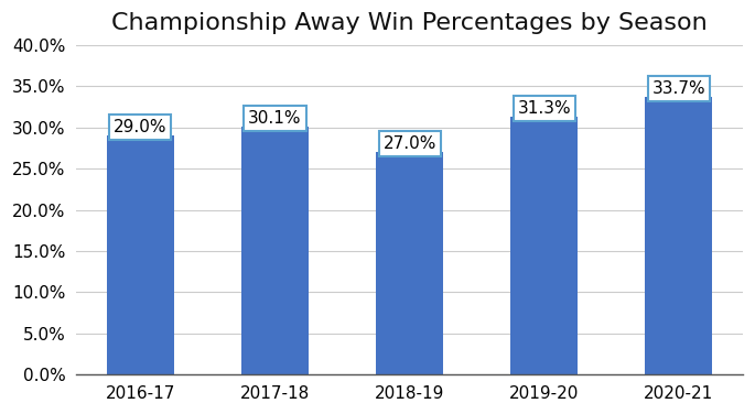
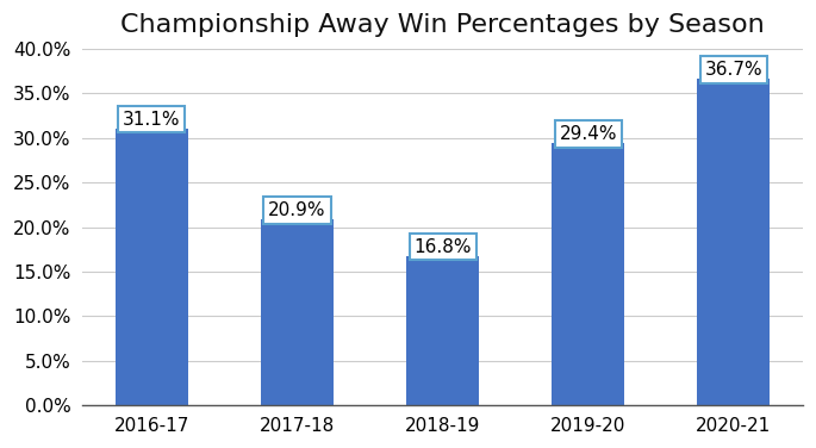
2016-17: 29.0% -> 31.1%
2017-18: 30.1% -> 20.9%
2018-19: 27.0% -> 16.8%
2019-20: 31.3% -> 29.4%
2020-21: 33.7% -> 36.7%
